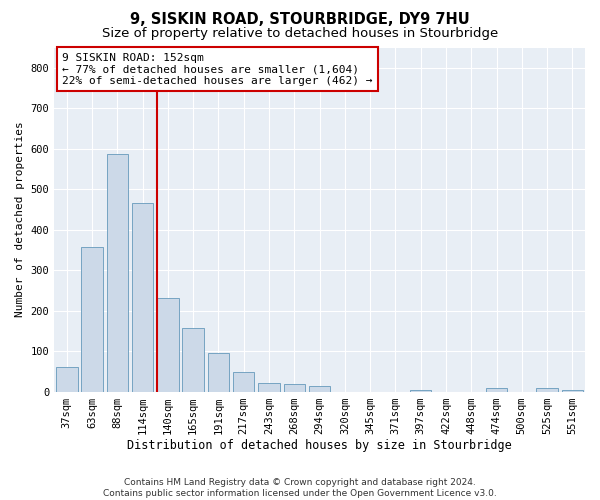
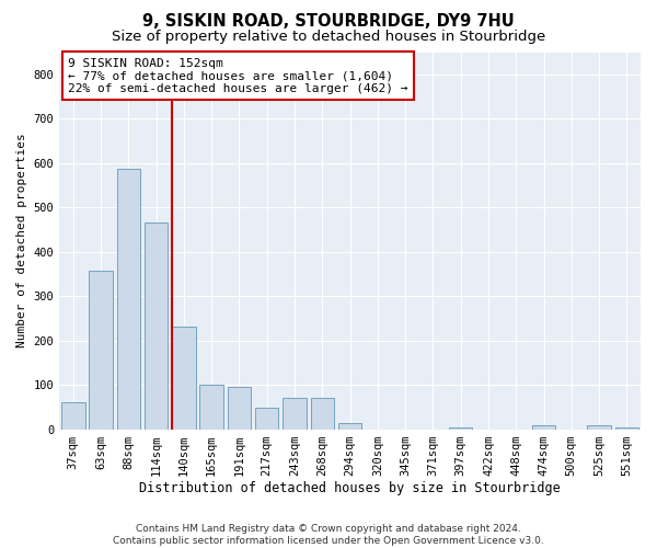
165sqm: 158 -> 100
243sqm: 20 -> 70
268sqm: 18 -> 70
